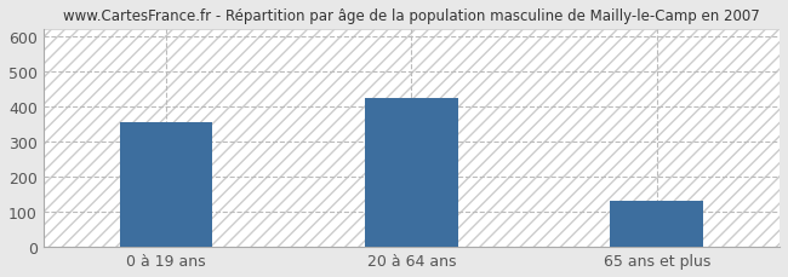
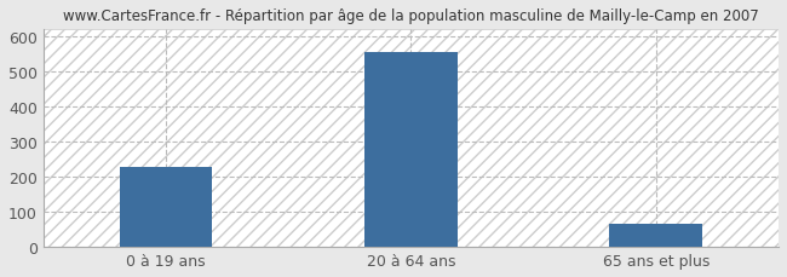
0 à 19 ans: 355 -> 228
20 à 64 ans: 425 -> 556
65 ans et plus: 130 -> 67
